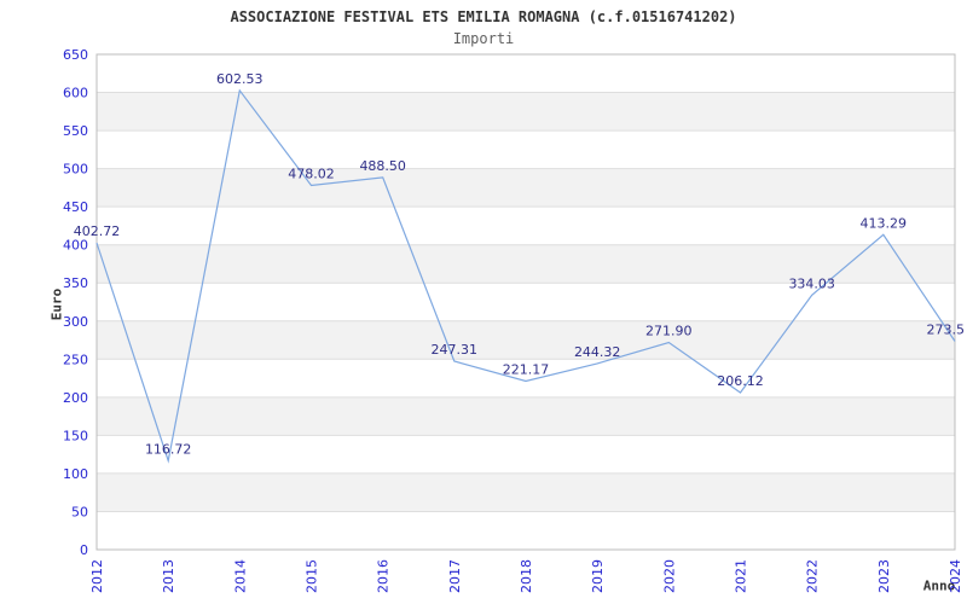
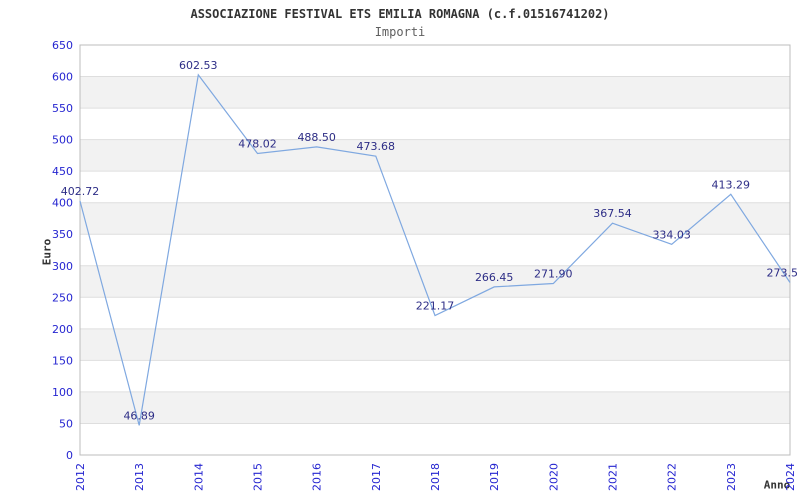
2013: 116.72 -> 46.89
2017: 247.31 -> 473.68
2019: 244.32 -> 266.45
2021: 206.12 -> 367.54
